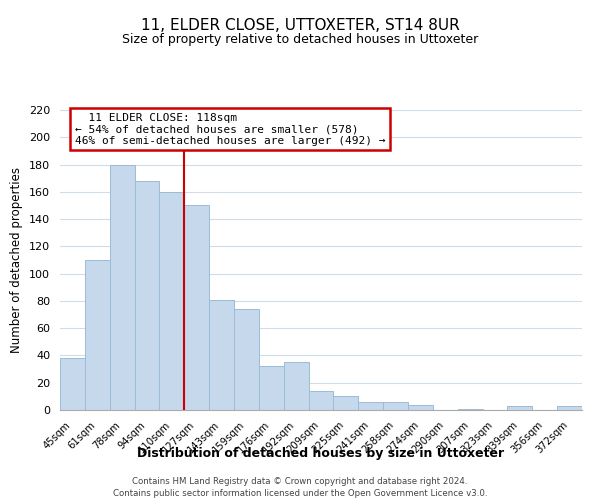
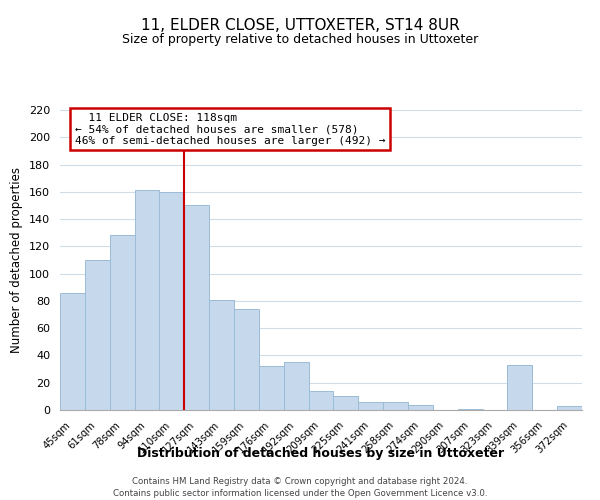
45sqm: 38 -> 86
78sqm: 180 -> 128
94sqm: 168 -> 161
339sqm: 3 -> 33
